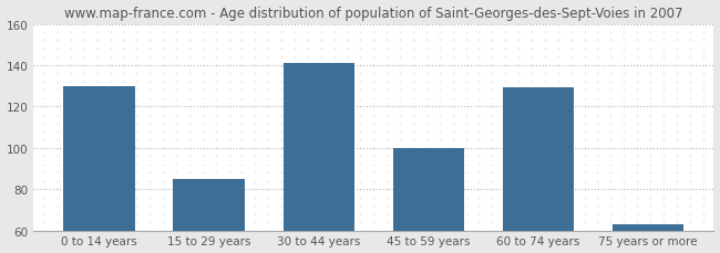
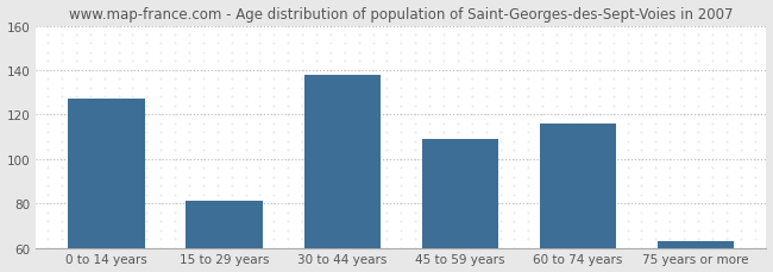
0 to 14 years: 130 -> 127
15 to 29 years: 85 -> 81
30 to 44 years: 141 -> 138
45 to 59 years: 100 -> 109
60 to 74 years: 129 -> 116
